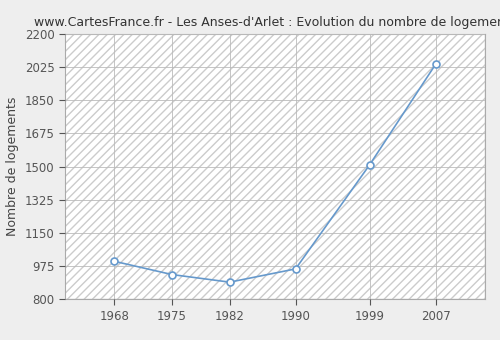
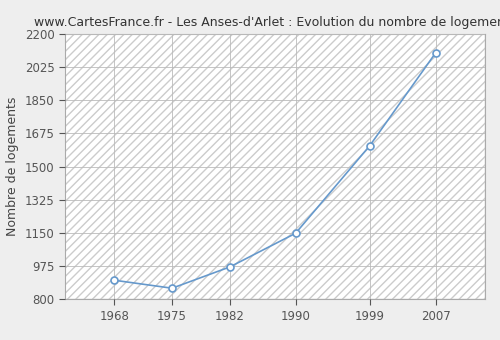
1968: 1000 -> 900
1975: 930 -> 860
1982: 890 -> 970
1990: 960 -> 1150
1999: 1510 -> 1610
2007: 2040 -> 2100
